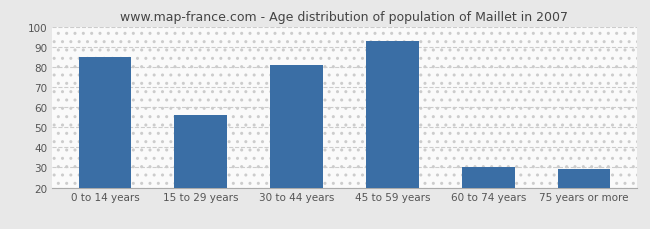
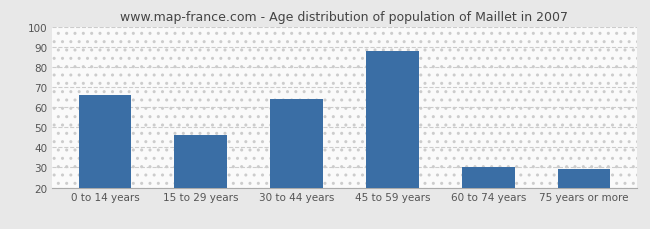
0 to 14 years: 85 -> 66
15 to 29 years: 56 -> 46
30 to 44 years: 81 -> 64
45 to 59 years: 93 -> 88
